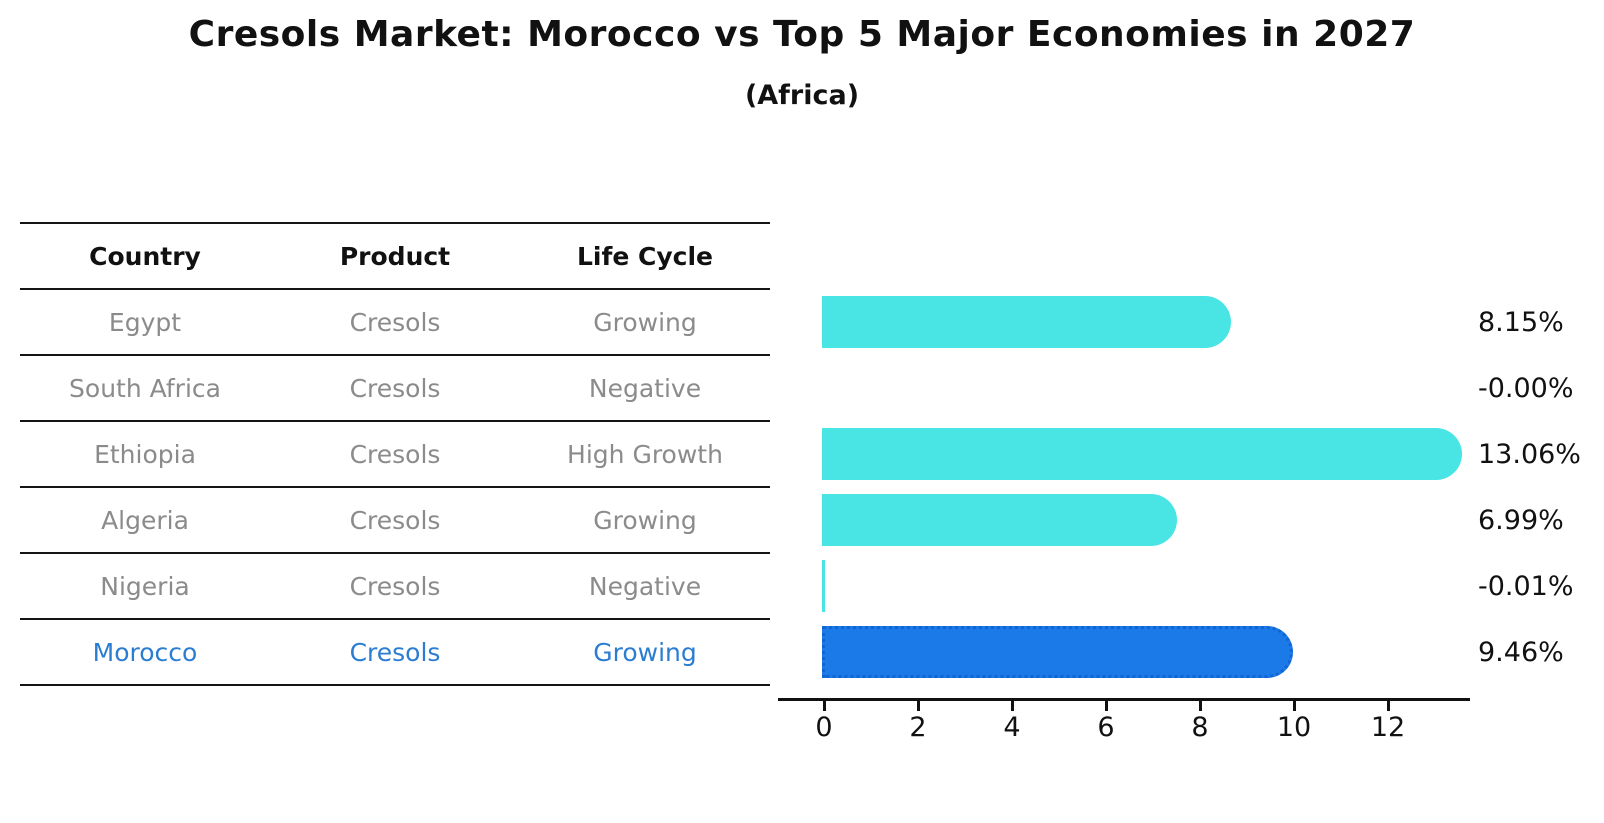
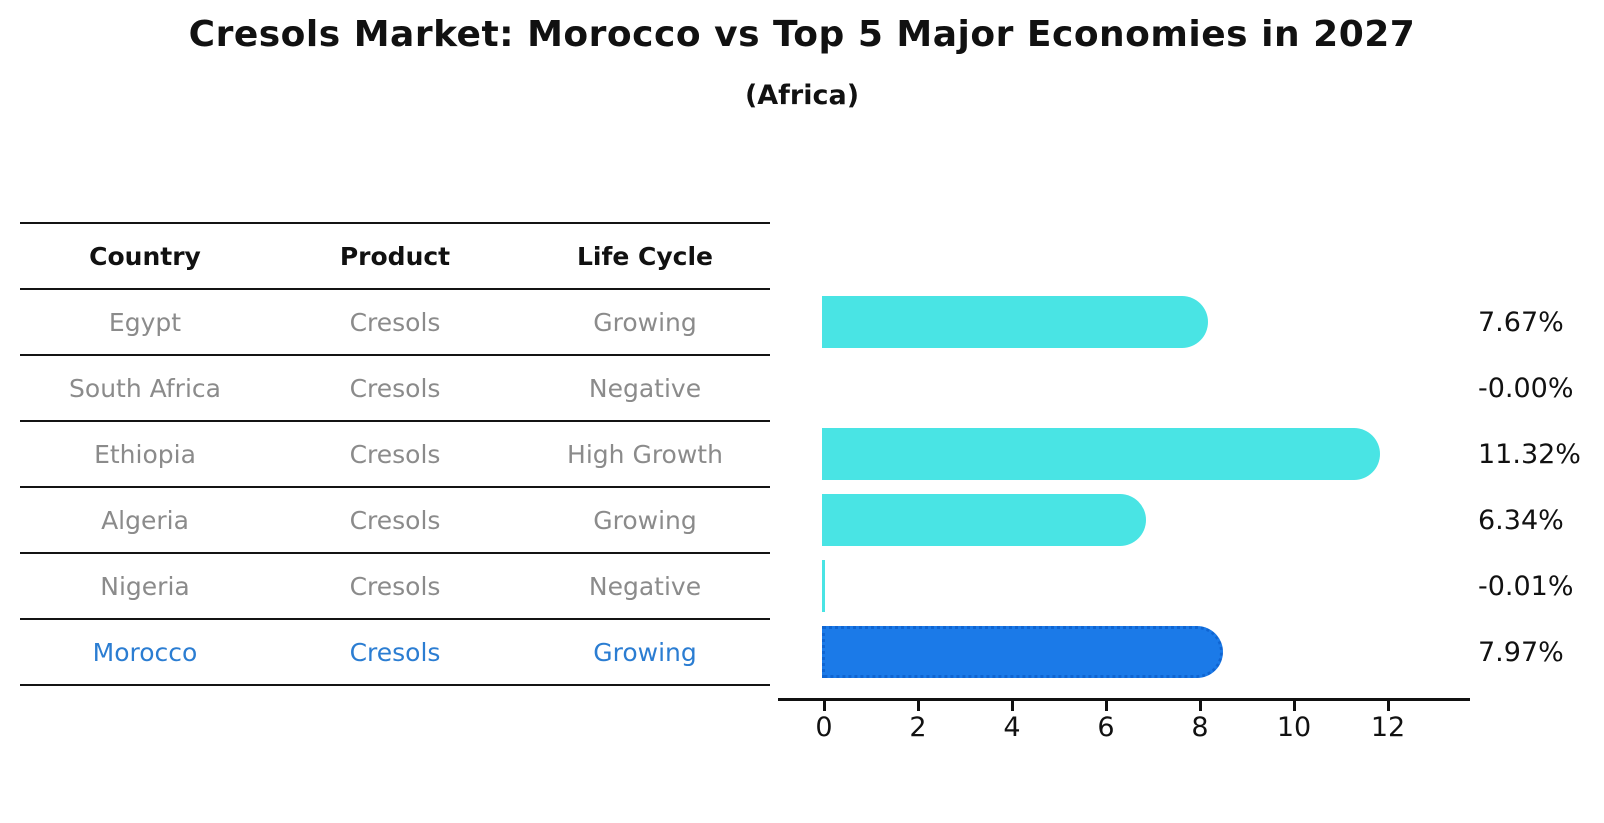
Egypt: 8.15% -> 7.67%
Ethiopia: 13.06% -> 11.32%
Algeria: 6.99% -> 6.34%
Morocco: 9.46% -> 7.97%
